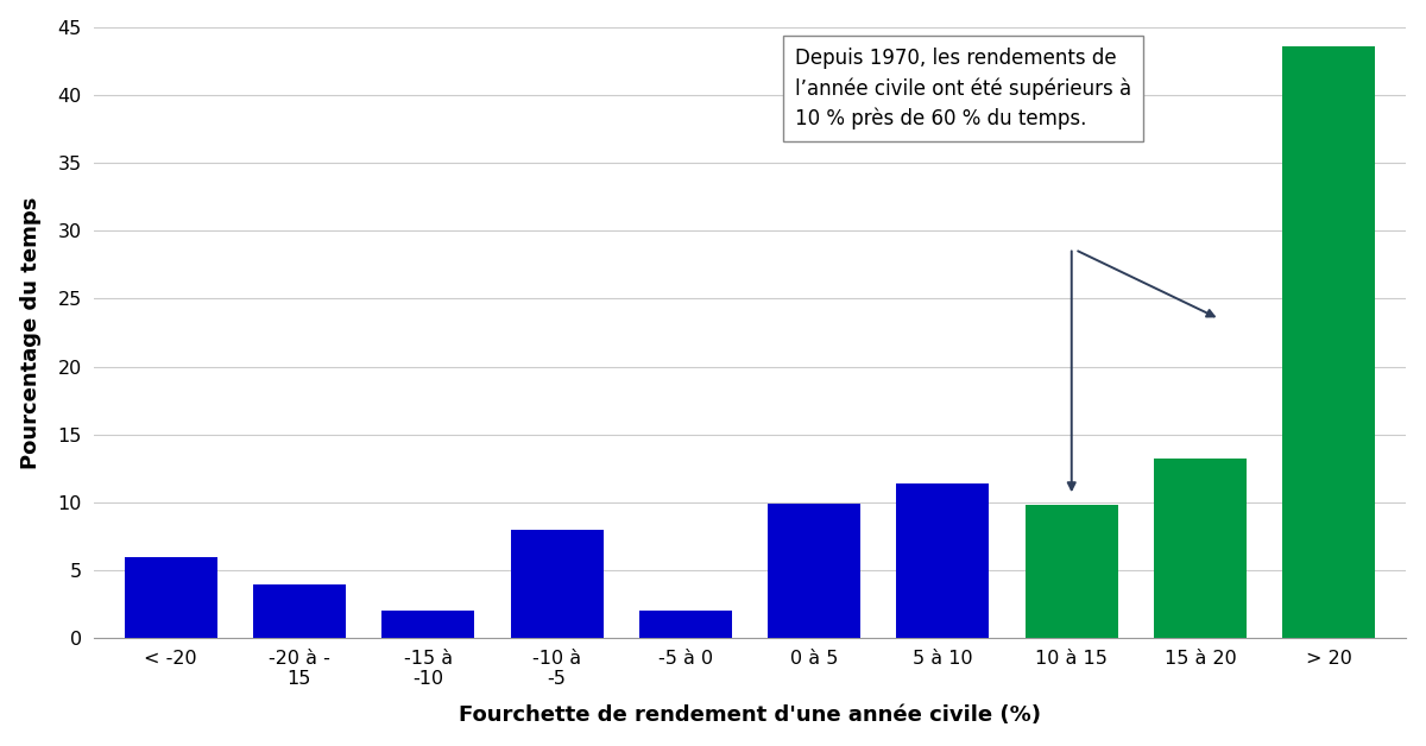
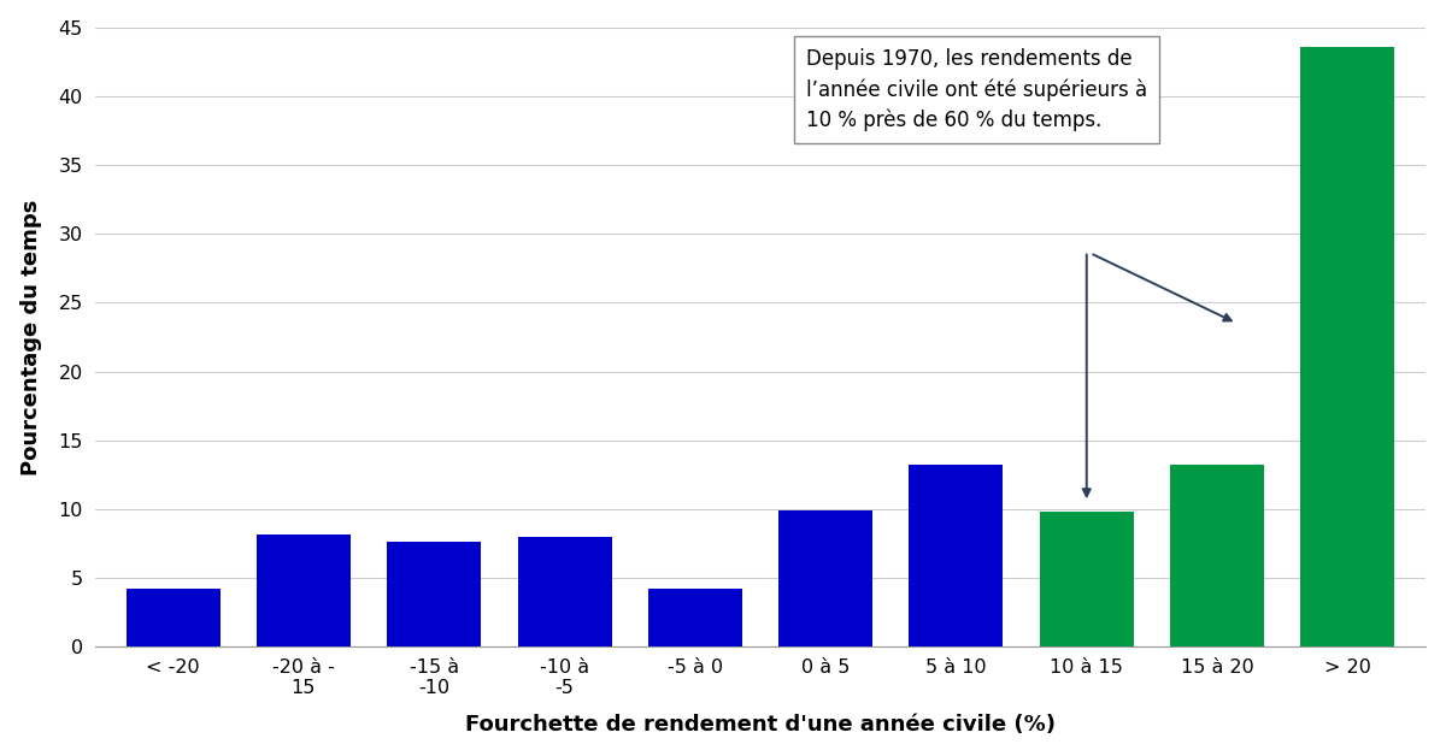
< -20: 6.0 -> 4.2
-20 à - 15: 4.0 -> 8.2
-15 à -10: 2.0 -> 7.6
-5 à 0: 2.0 -> 4.2
5 à 10: 11.4 -> 13.2
